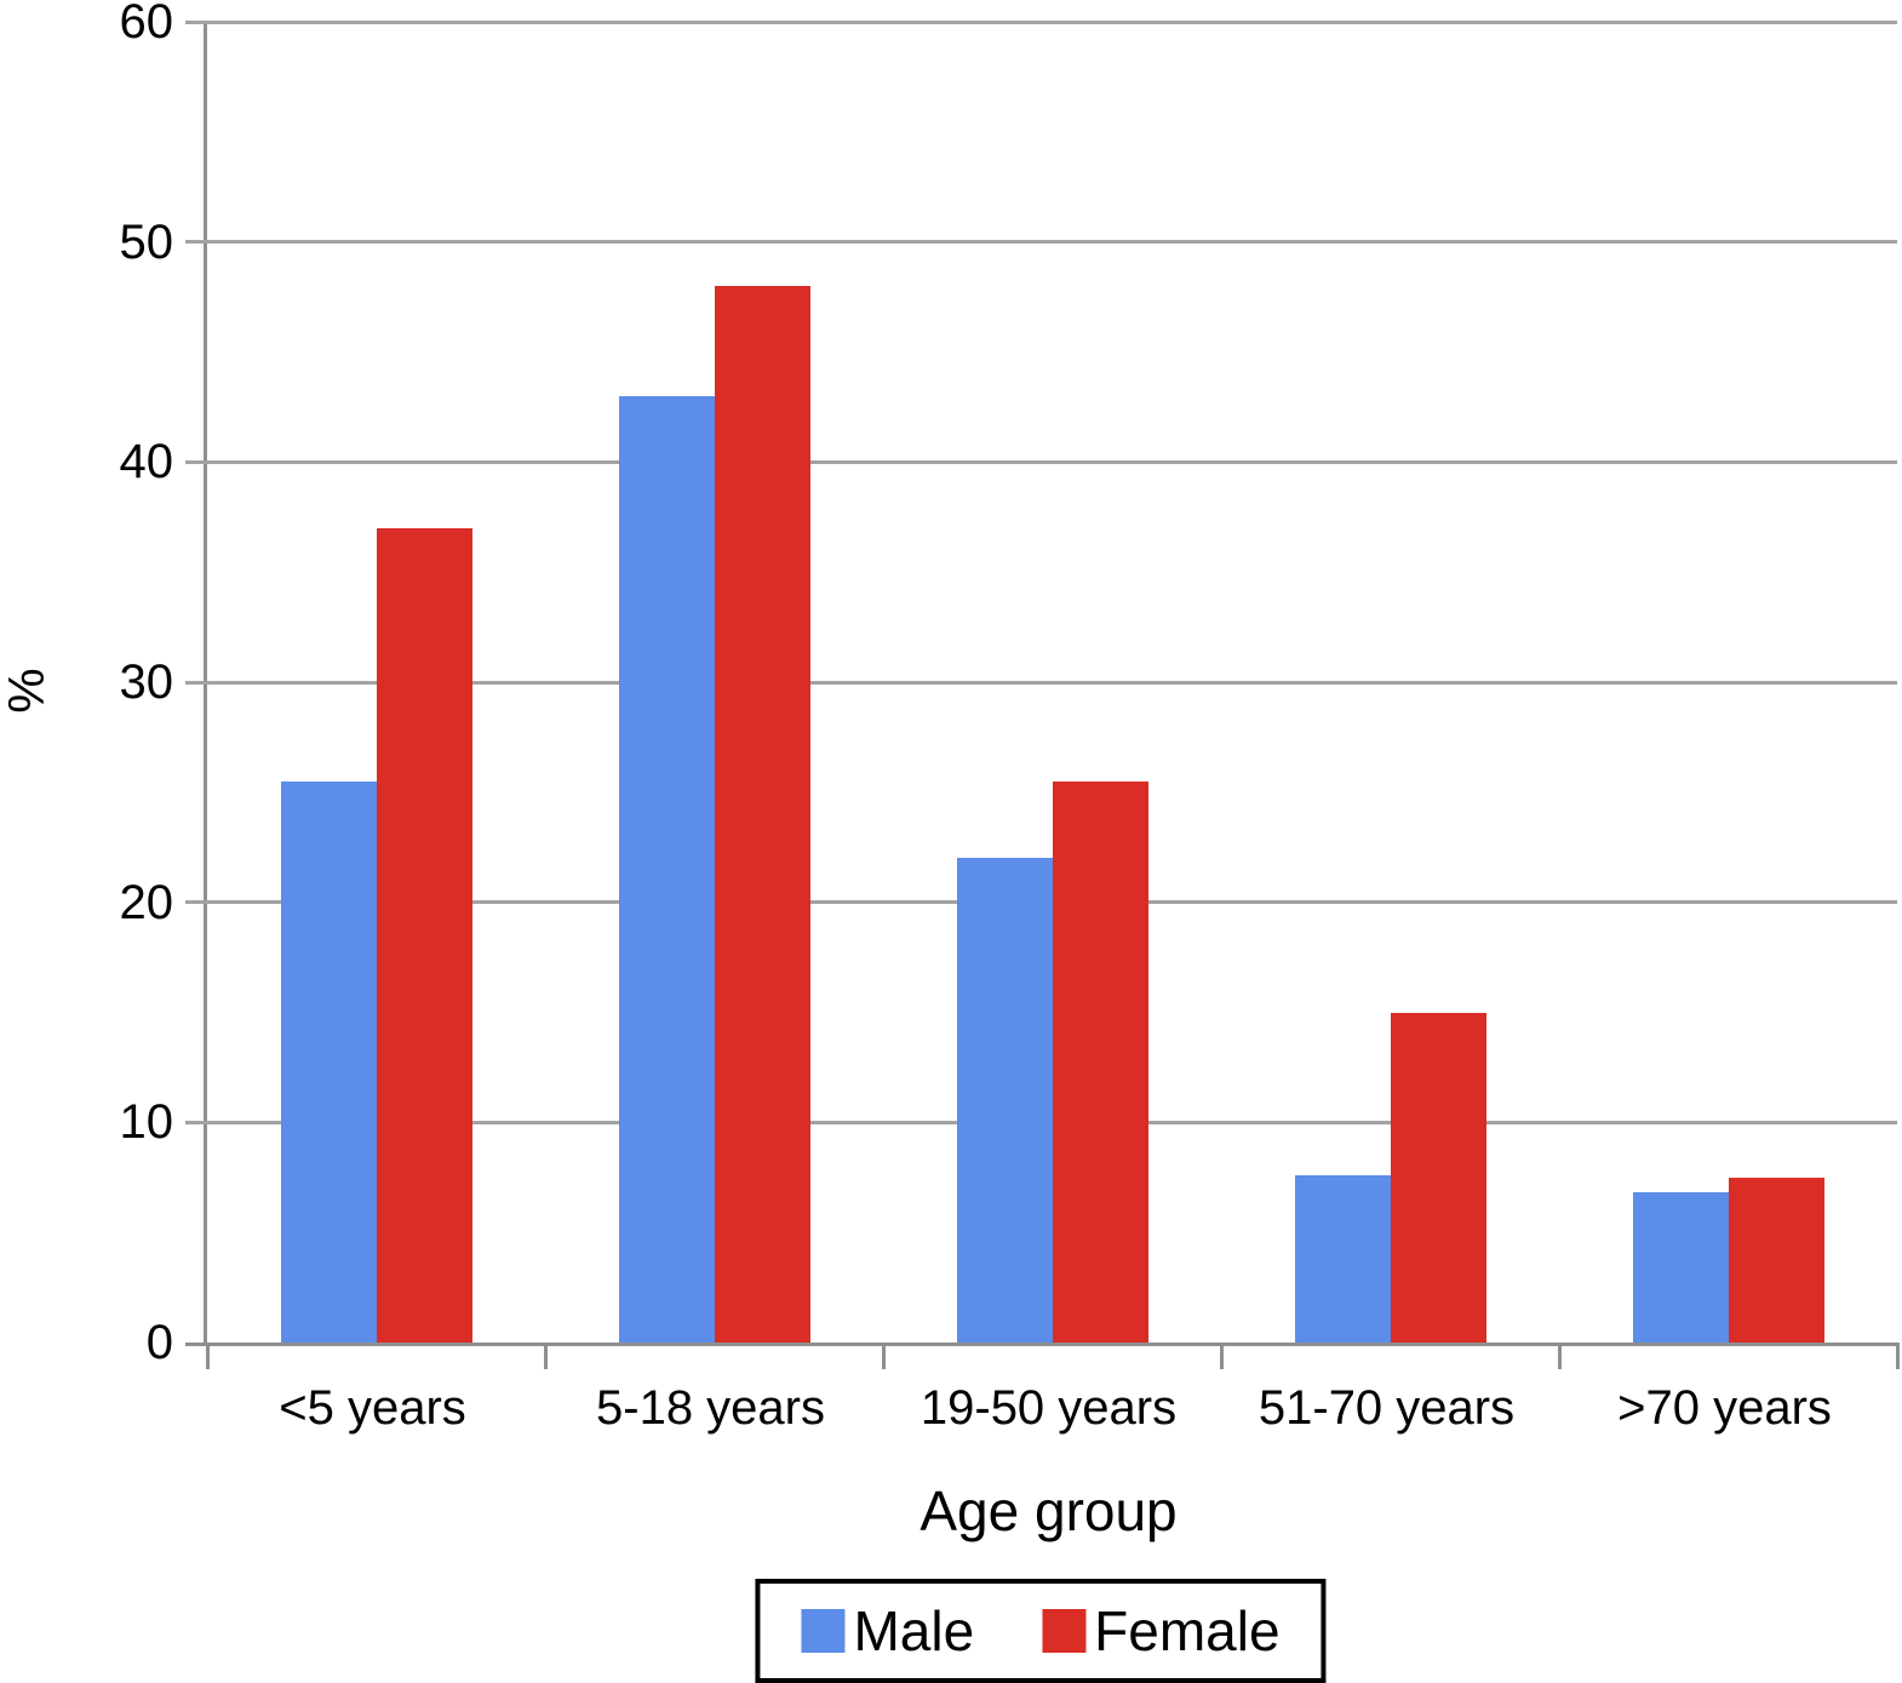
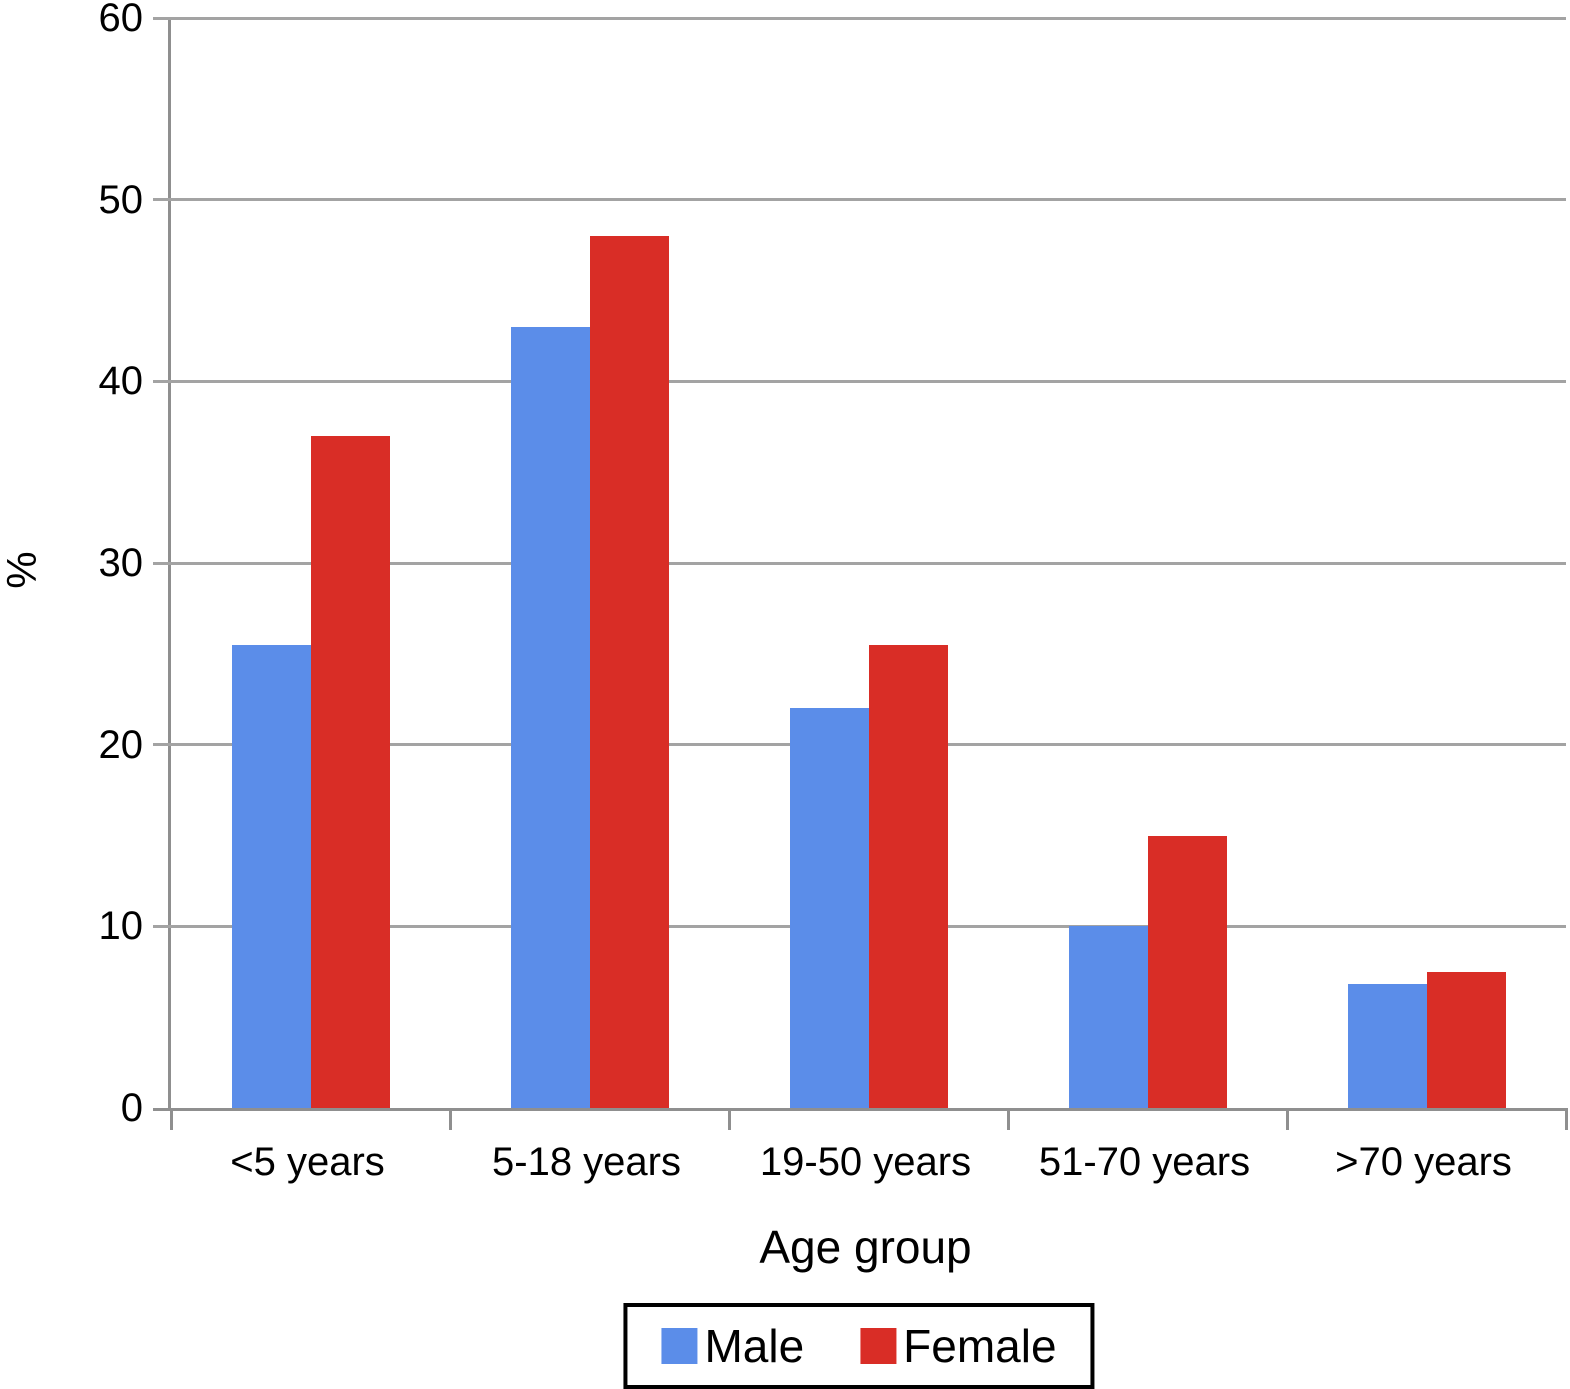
Male/51-70 years: 7.6 -> 10.0
